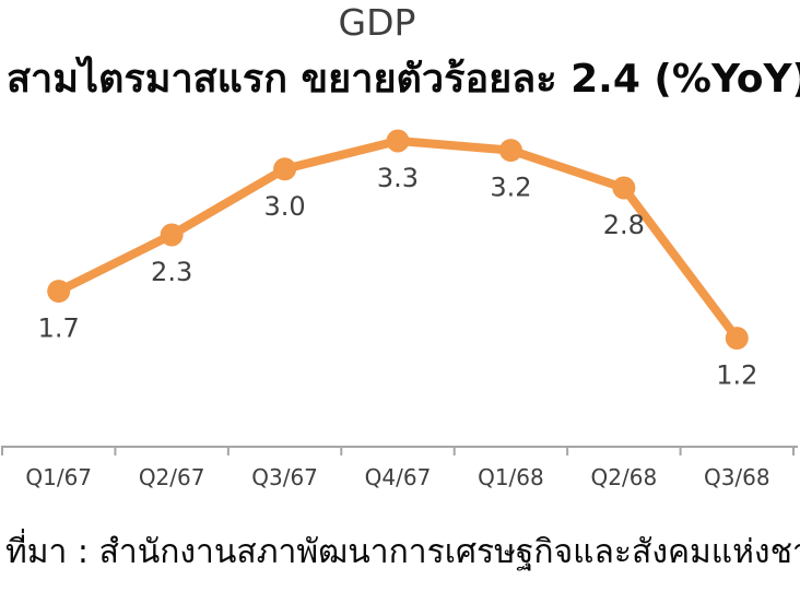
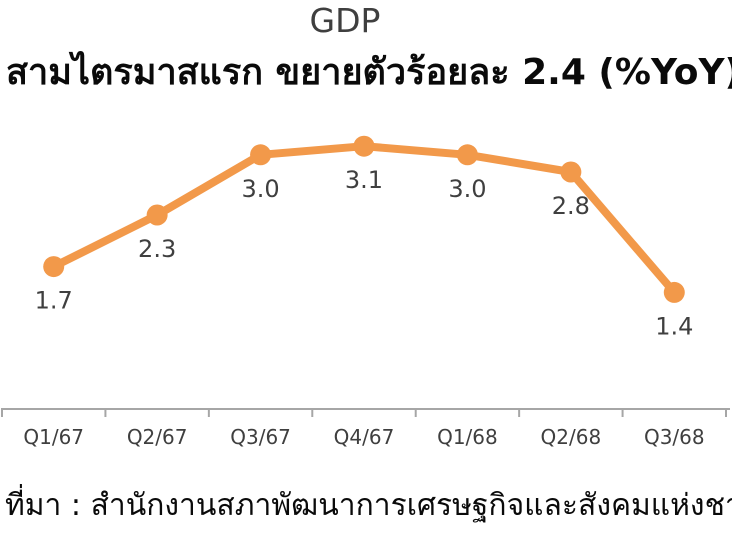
Q4/67: 3.3 -> 3.1
Q1/68: 3.2 -> 3.0
Q3/68: 1.2 -> 1.4
